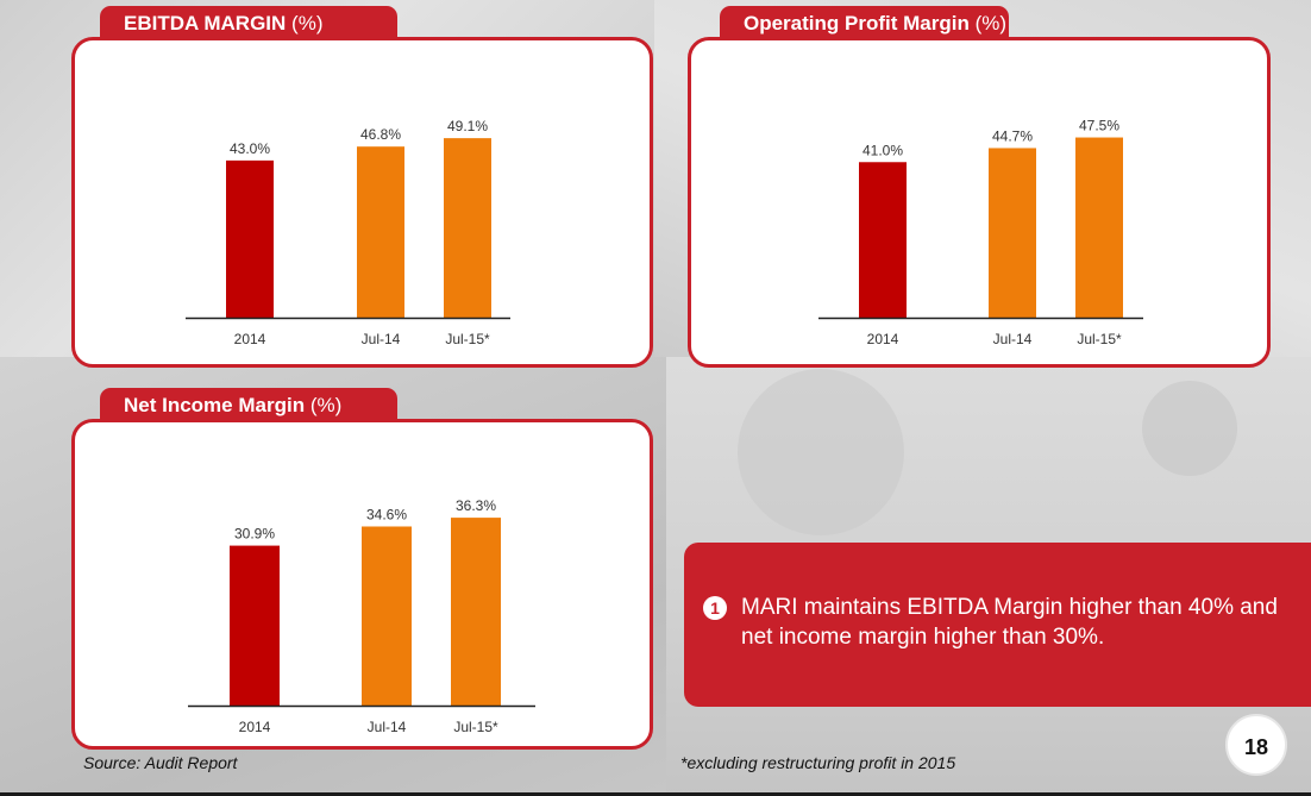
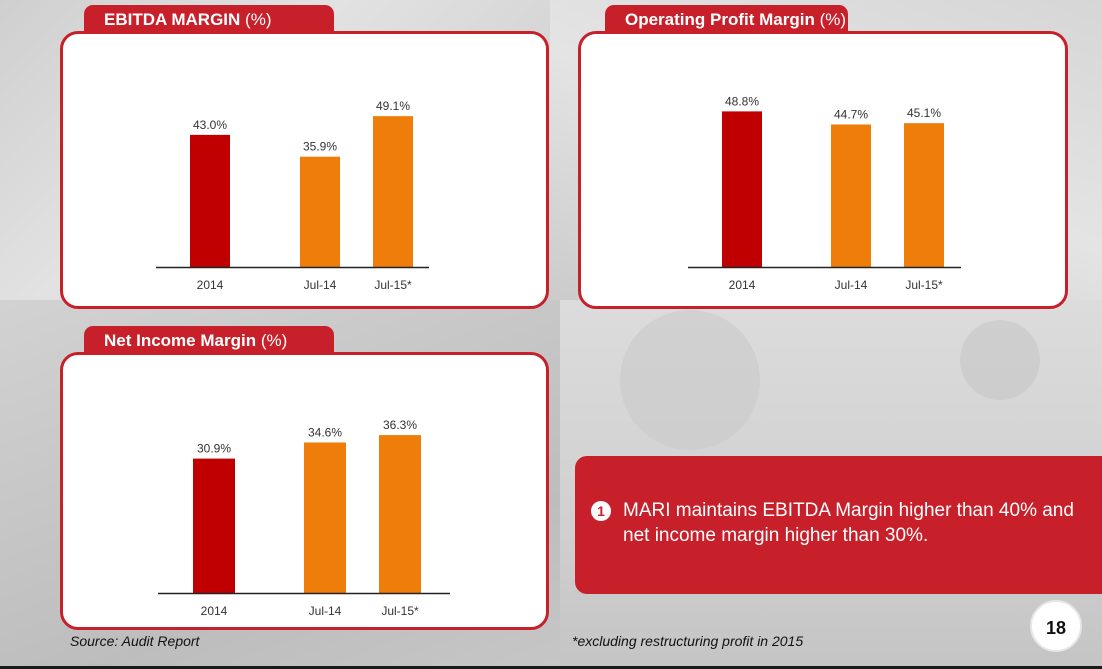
EBITDA MARGIN/Jul-14: 46.8% -> 35.9%
Operating Profit Margin/2014: 41.0% -> 48.8%
Operating Profit Margin/Jul-15*: 47.5% -> 45.1%
